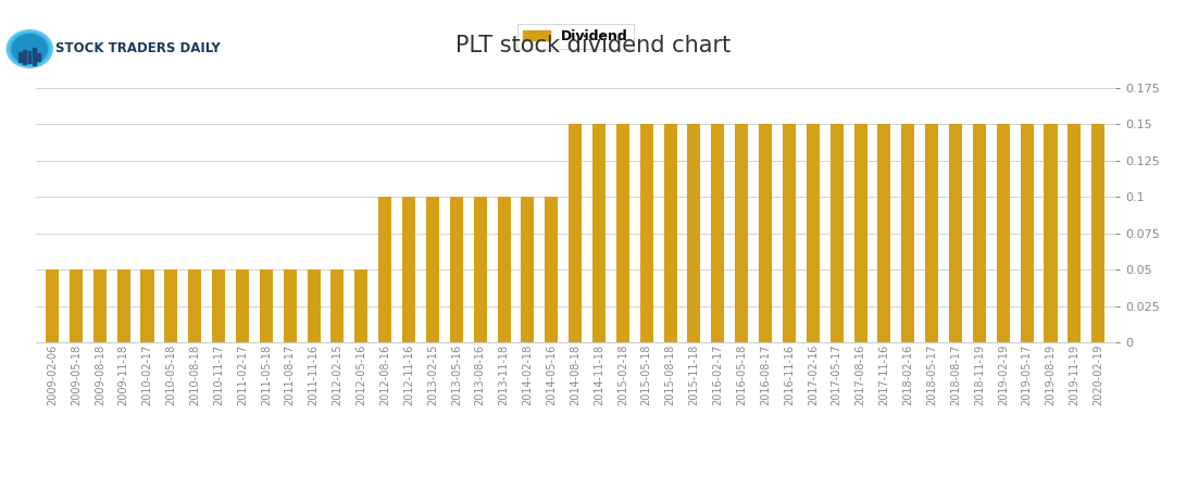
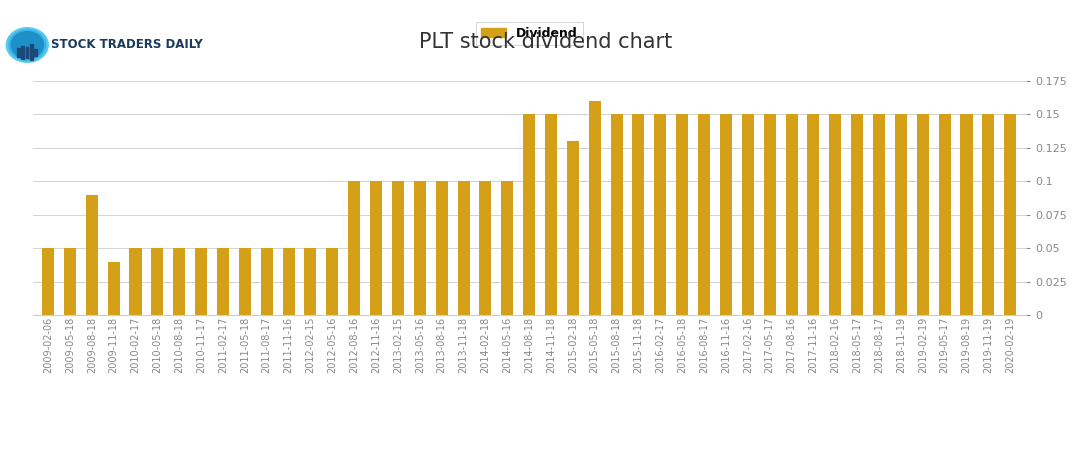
2009-08-18: 0.05 -> 0.09
2009-11-18: 0.05 -> 0.04
2015-02-18: 0.15 -> 0.13
2015-05-18: 0.15 -> 0.16
